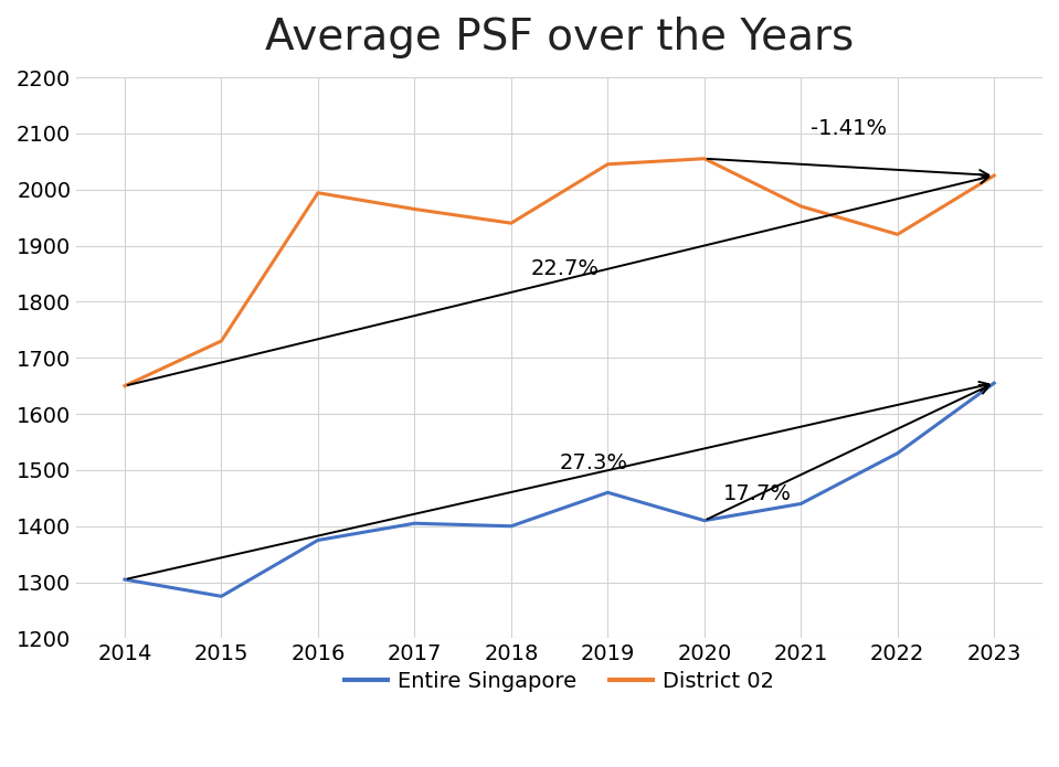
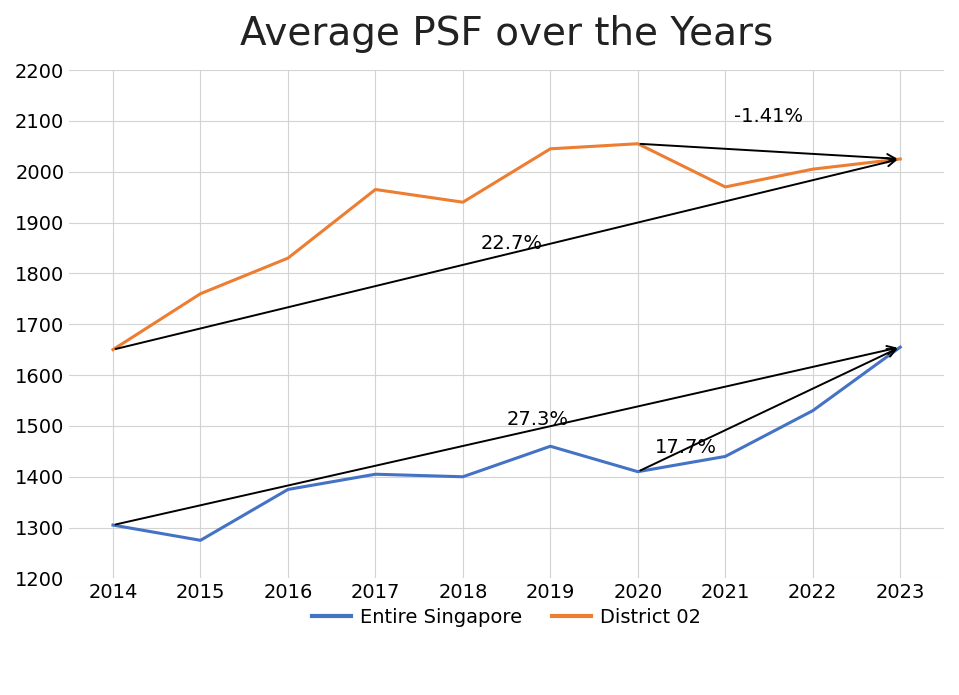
District 02/2015: 1730 -> 1760
District 02/2016: 1994 -> 1830
District 02/2022: 1920 -> 2005
